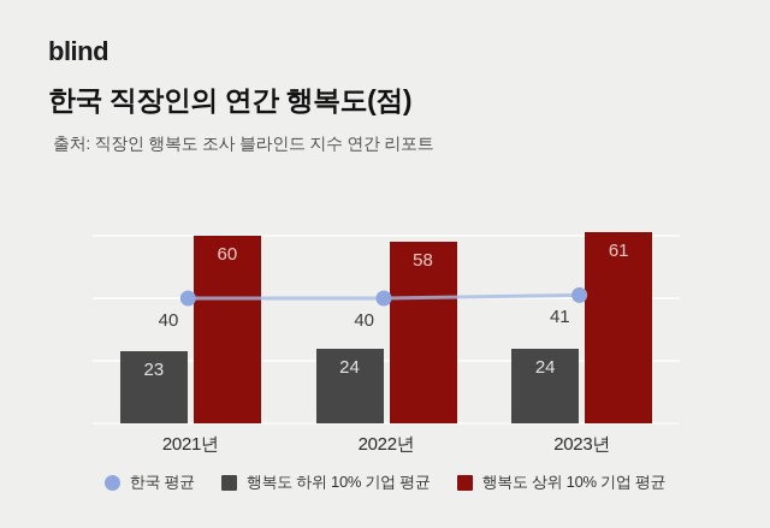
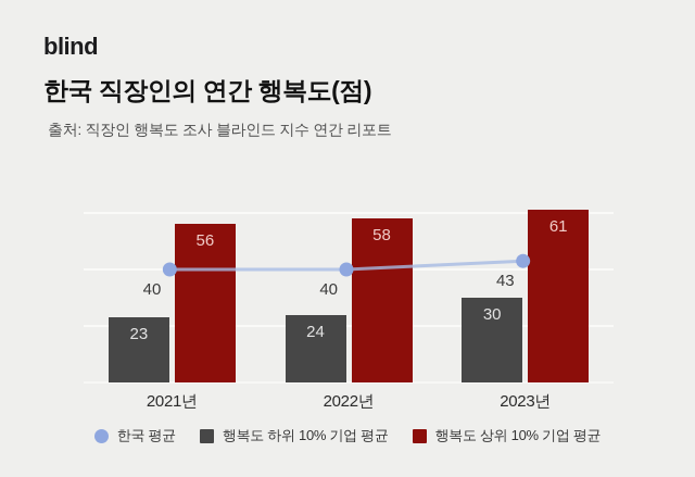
행복도 상위 10% 기업 평균/2021년: 60 -> 56
한국 평균/2023년: 41 -> 43
행복도 하위 10% 기업 평균/2023년: 24 -> 30
